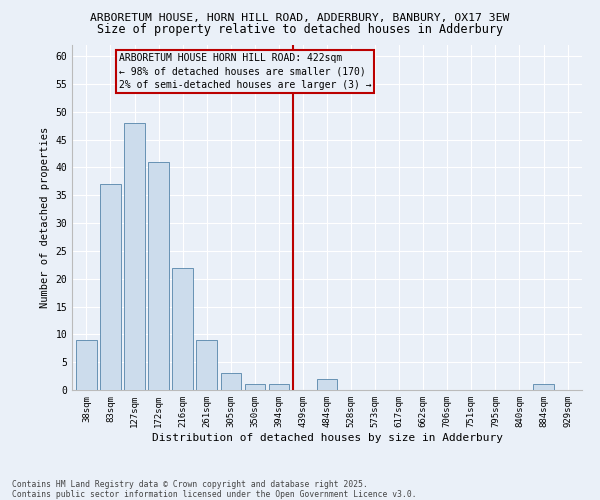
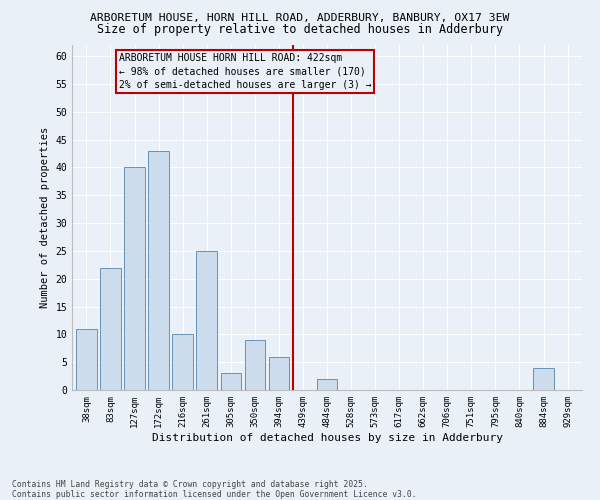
38sqm: 9 -> 11
83sqm: 37 -> 22
127sqm: 48 -> 40
172sqm: 41 -> 43
216sqm: 22 -> 10
261sqm: 9 -> 25
350sqm: 1 -> 9
394sqm: 1 -> 6
884sqm: 1 -> 4
